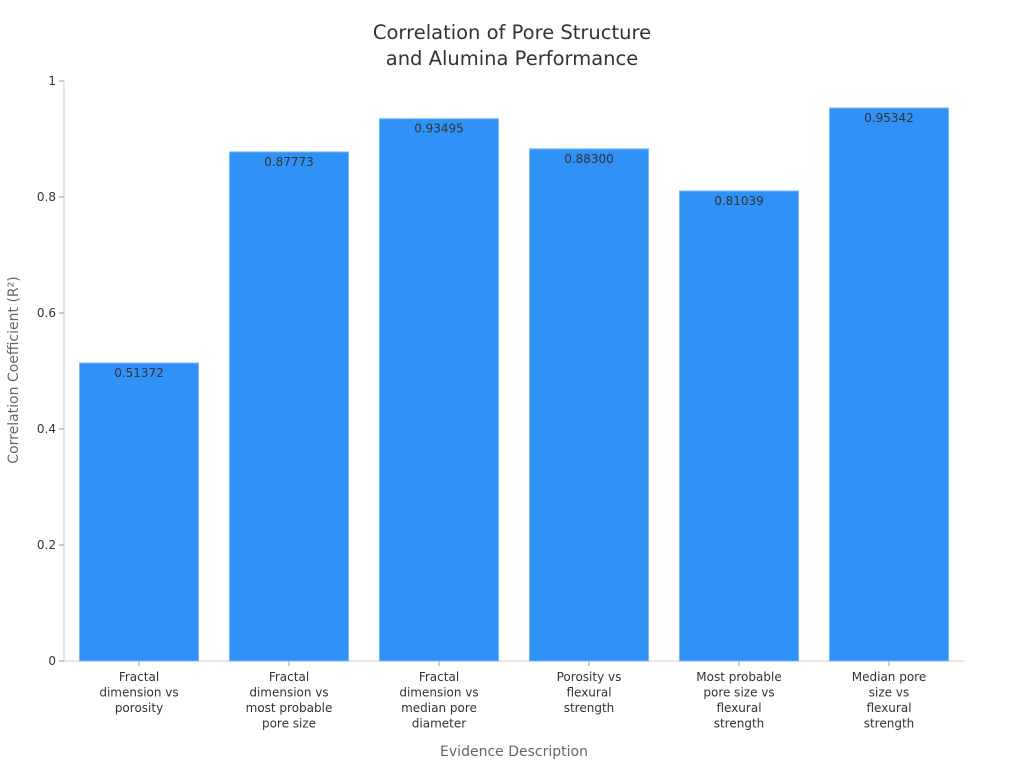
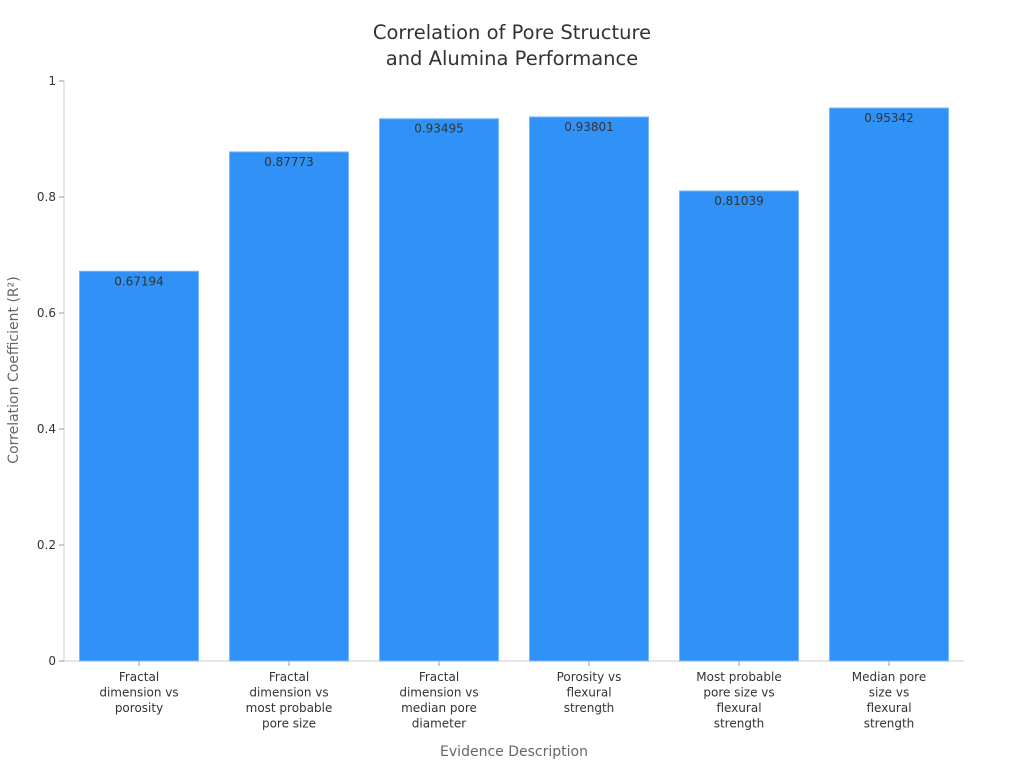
Fractal dimension vs porosity: 0.51372 -> 0.67194
Porosity vs flexural strength: 0.88300 -> 0.93801
